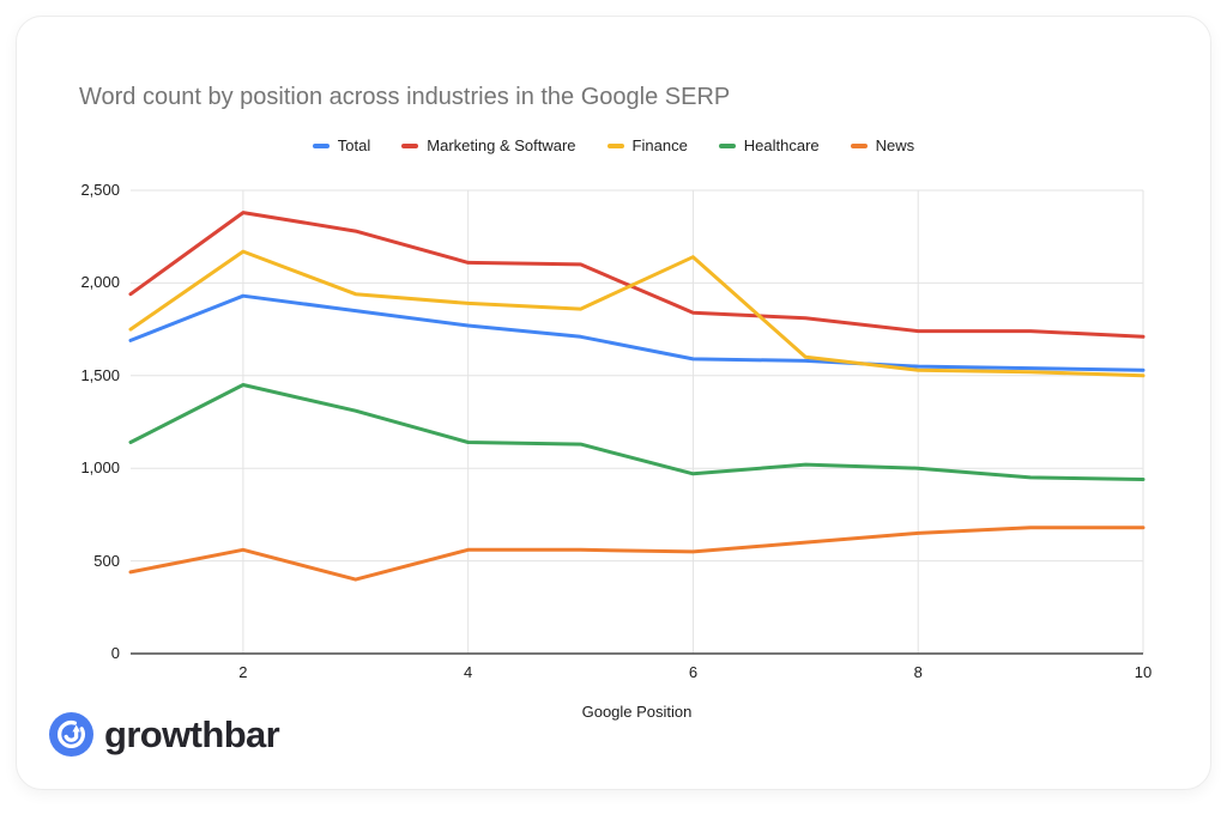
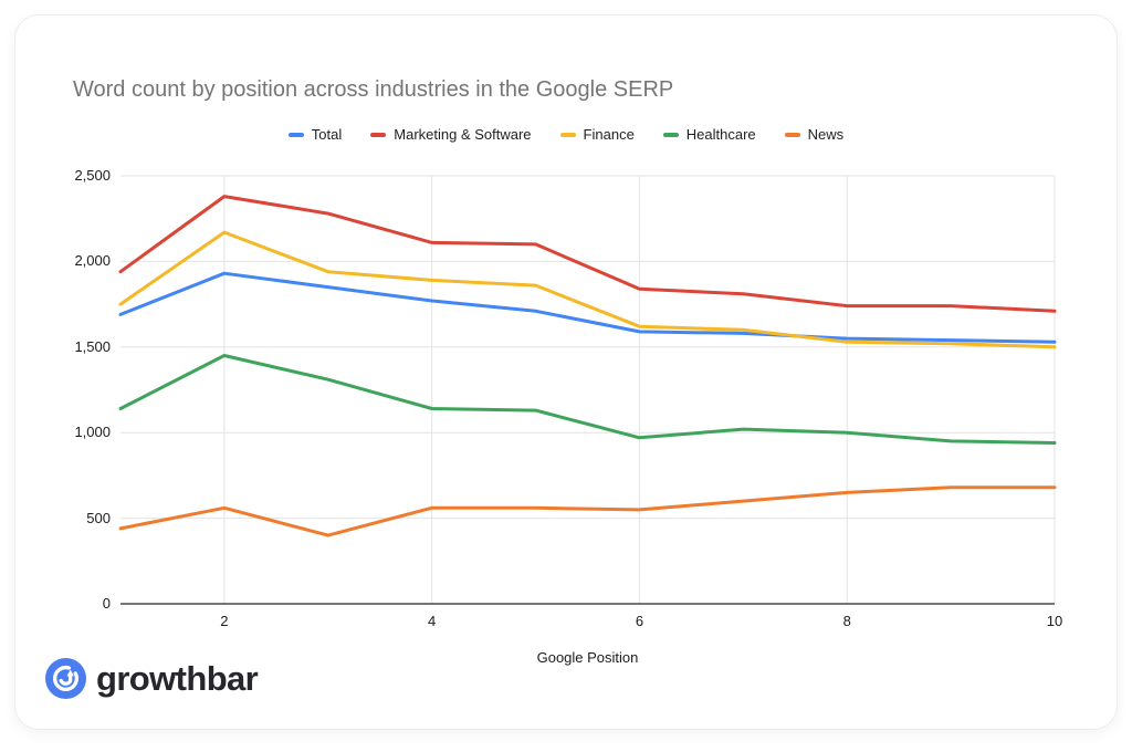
Finance/6: 2140 -> 1620
